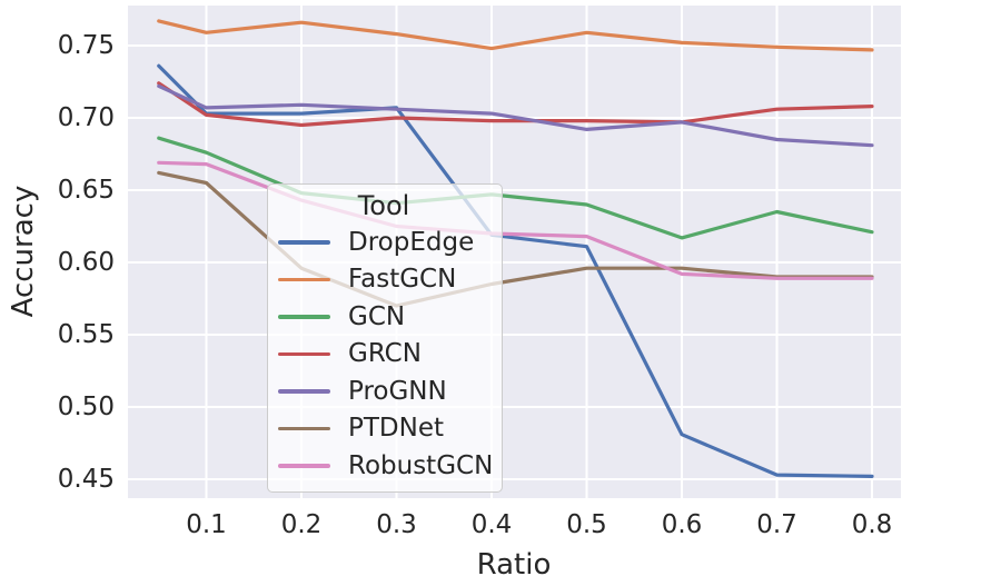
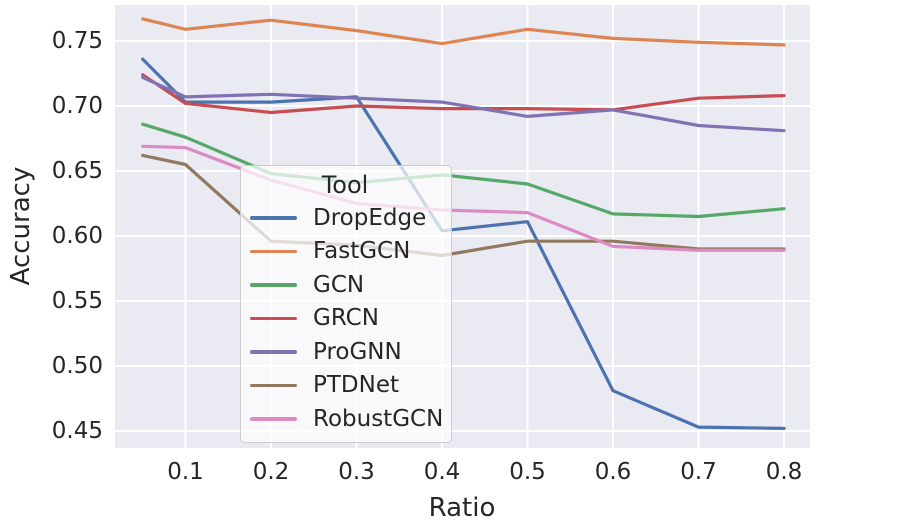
PTDNet/0.3: 0.570 -> 0.593
DropEdge/0.4: 0.619 -> 0.604
GCN/0.7: 0.635 -> 0.615
